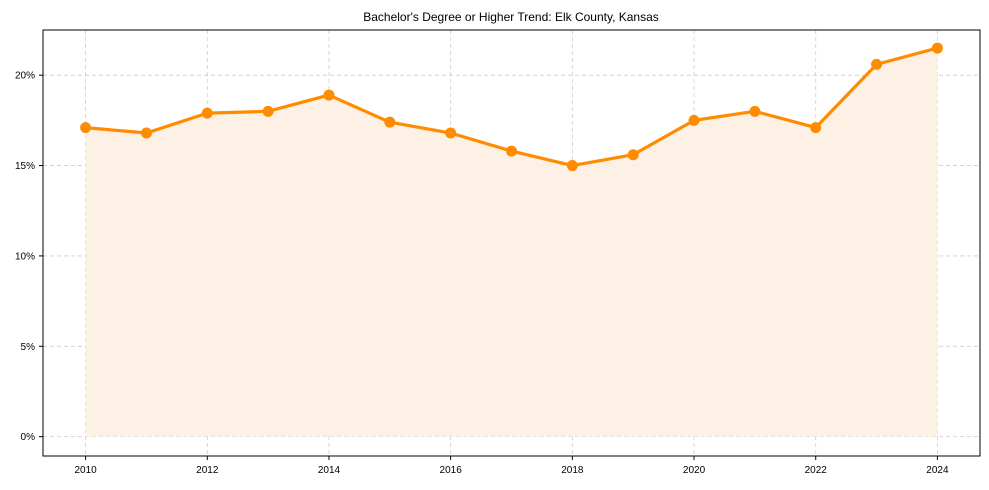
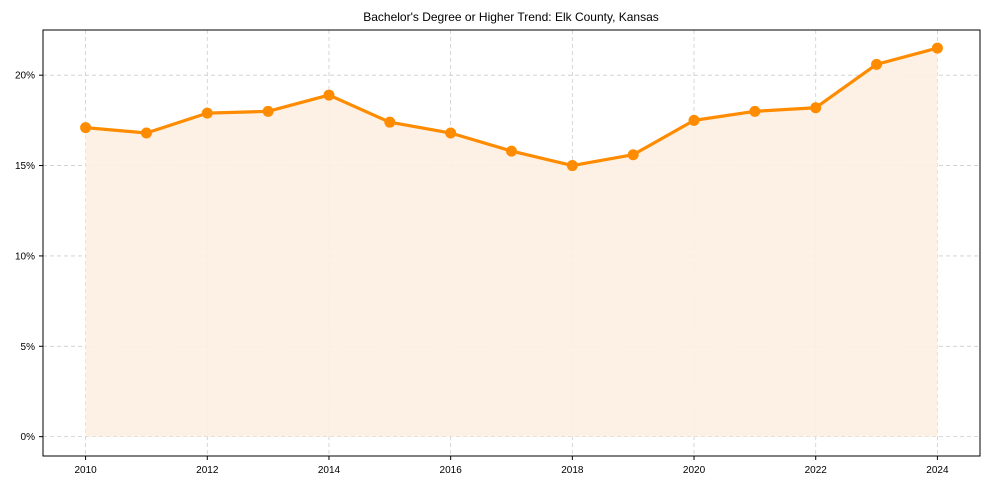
2022: 17.1% -> 18.2%
